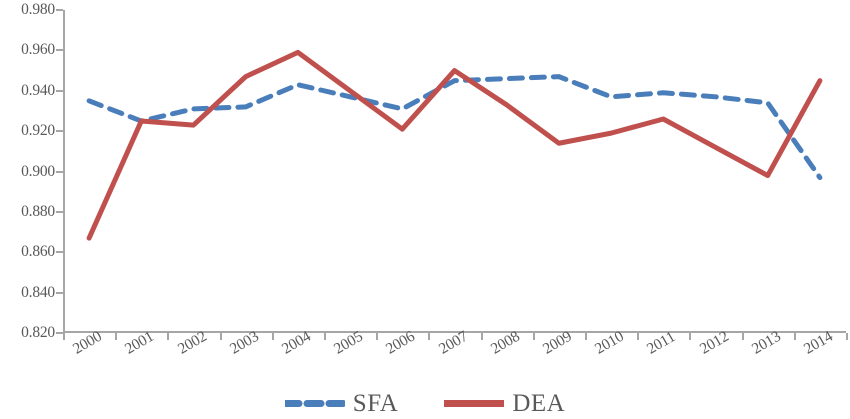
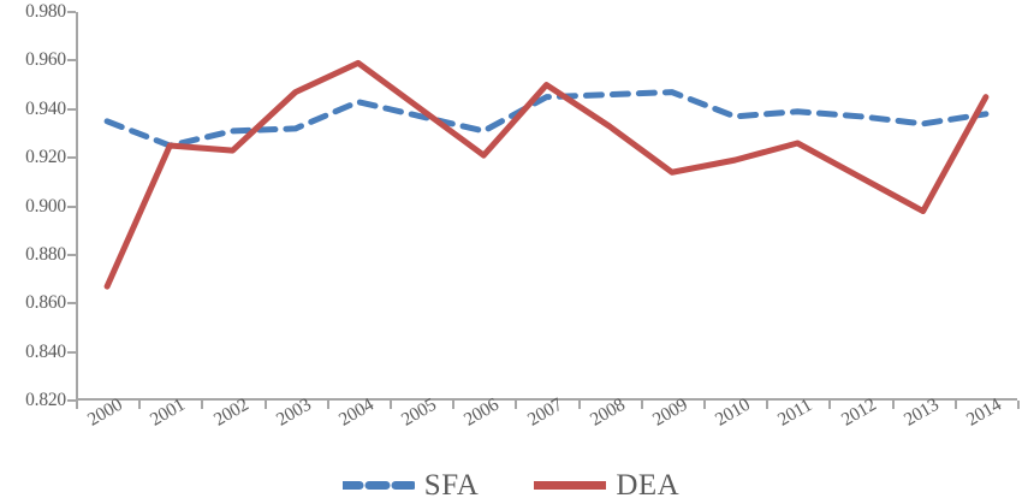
SFA/2014: 0.897 -> 0.938
